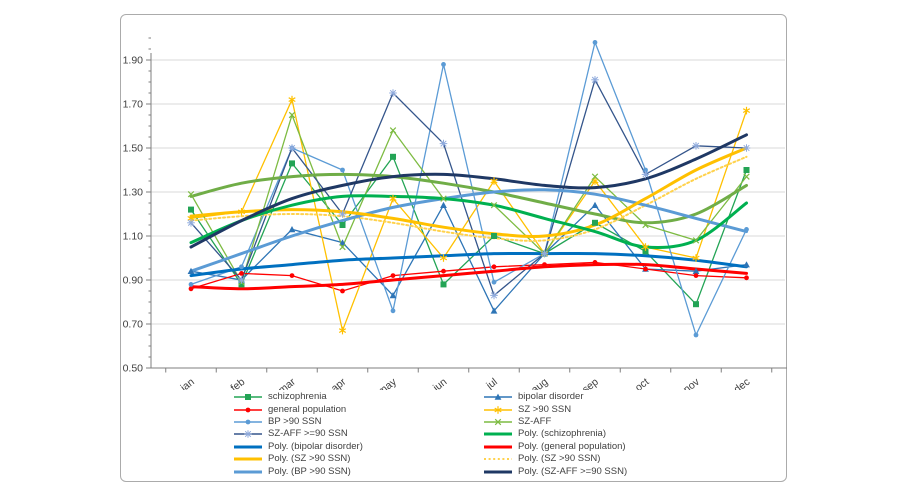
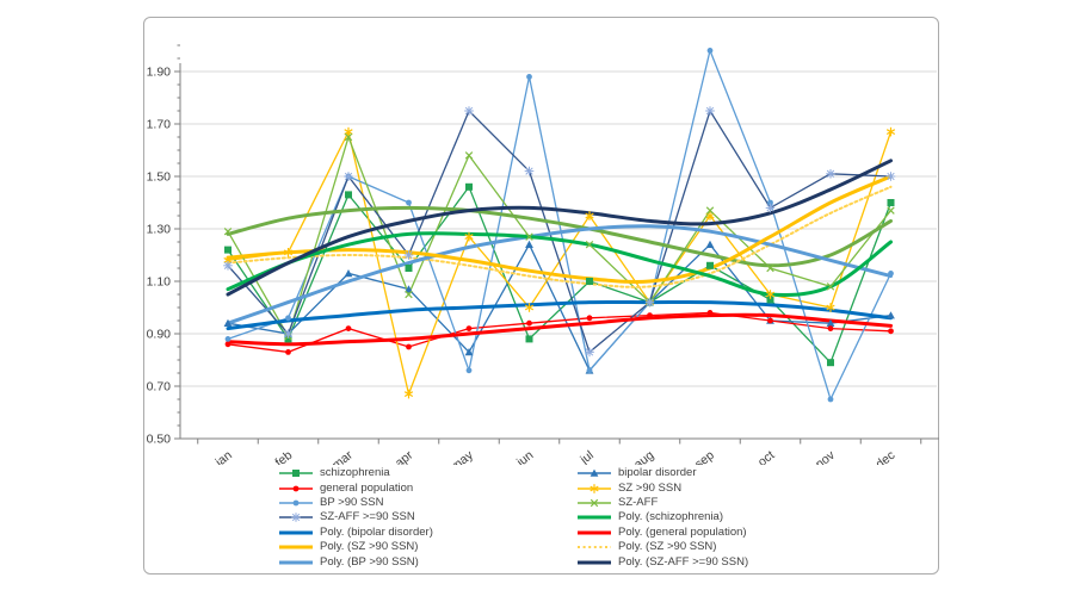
general population/feb: 0.93 -> 0.83
SZ >90 SSN/mar: 1.72 -> 1.67
BP >90 SSN/jul: 0.89 -> 0.76
SZ-AFF >=90 SSN/sep: 1.81 -> 1.75
